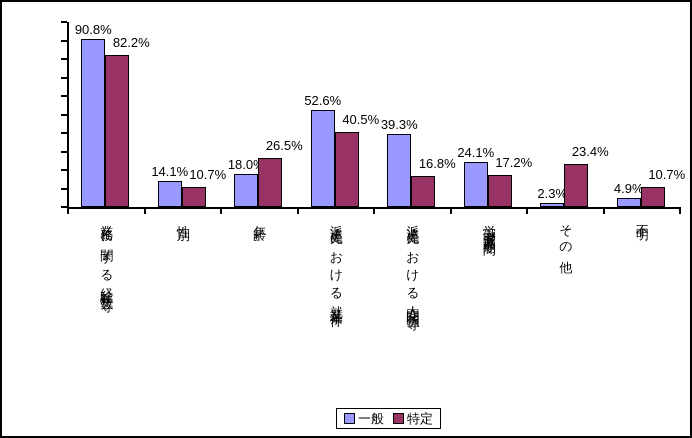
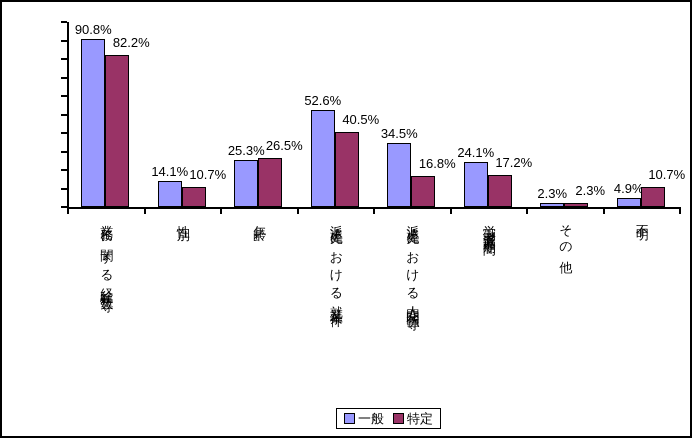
一般/年齢: 18.0% -> 25.3%
一般/派遣先における人間関係等: 39.3% -> 34.5%
特定/その他: 23.4% -> 2.3%
